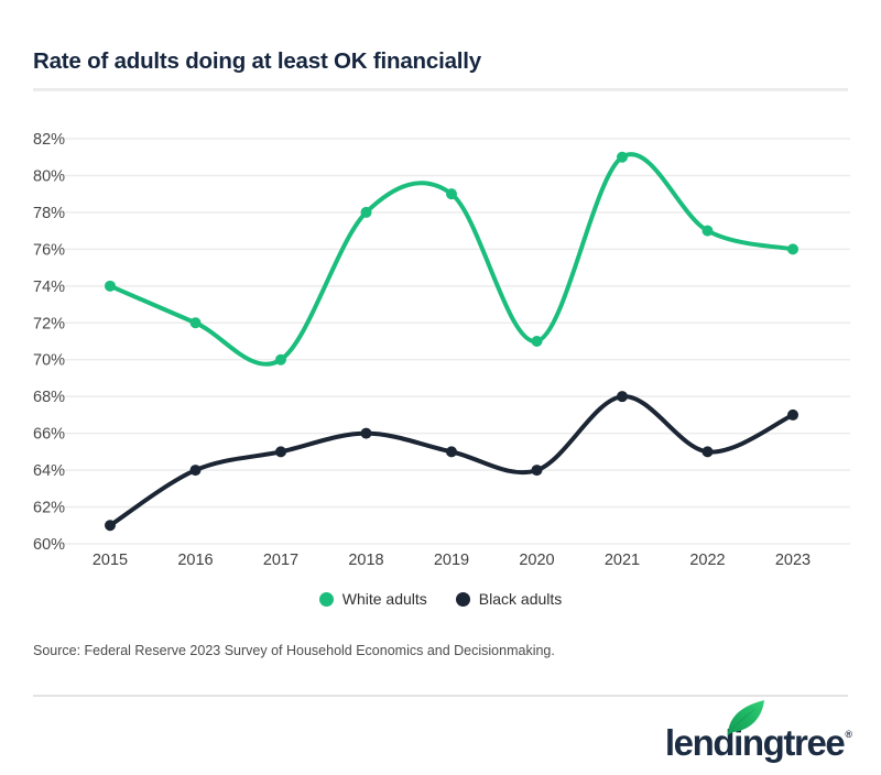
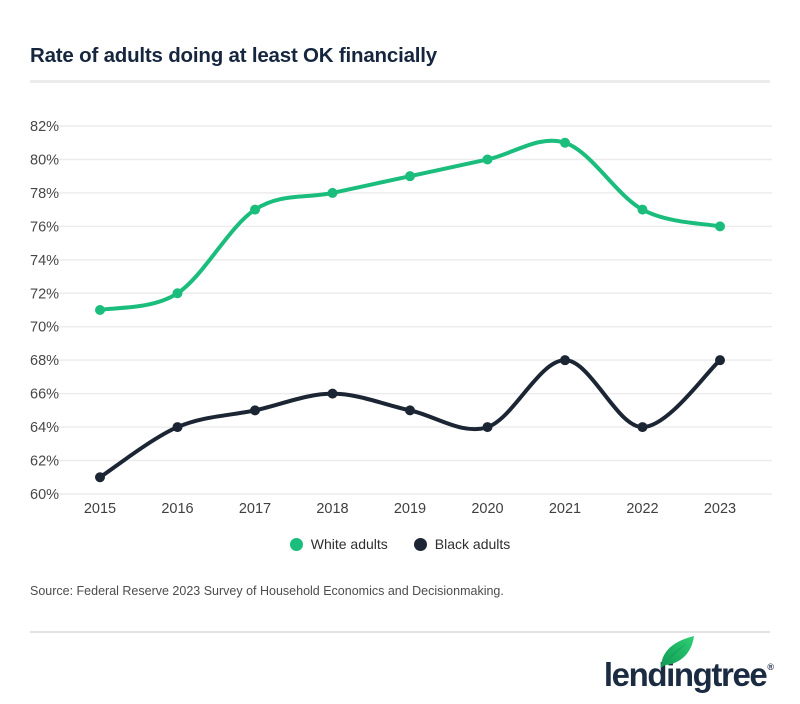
White adults/2015: 74% -> 71%
White adults/2017: 70% -> 77%
White adults/2020: 71% -> 80%
Black adults/2022: 65% -> 64%
Black adults/2023: 67% -> 68%
